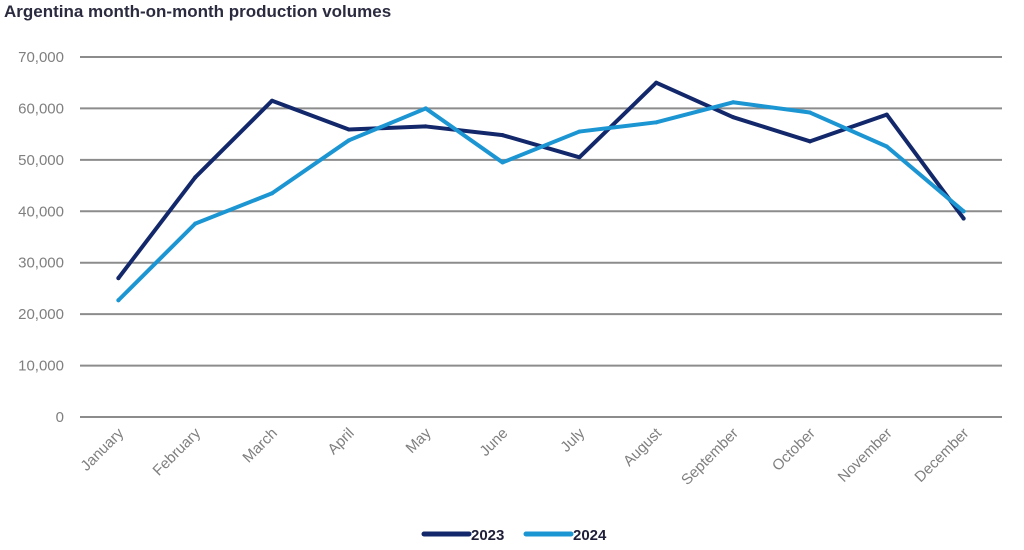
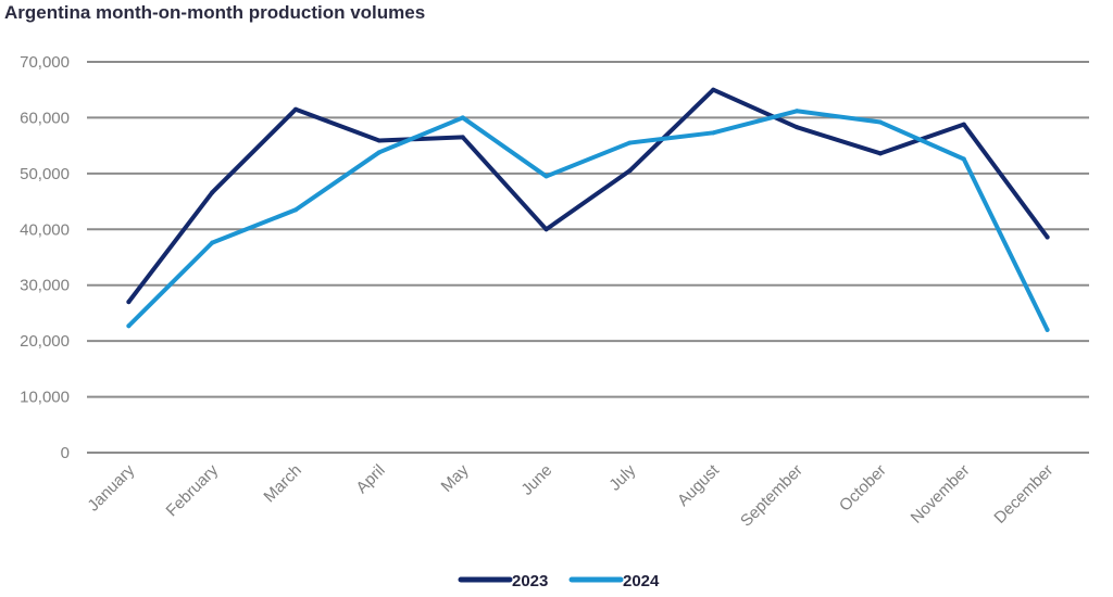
2023/June: 55000 -> 40000
2024/December: 40000 -> 22000
